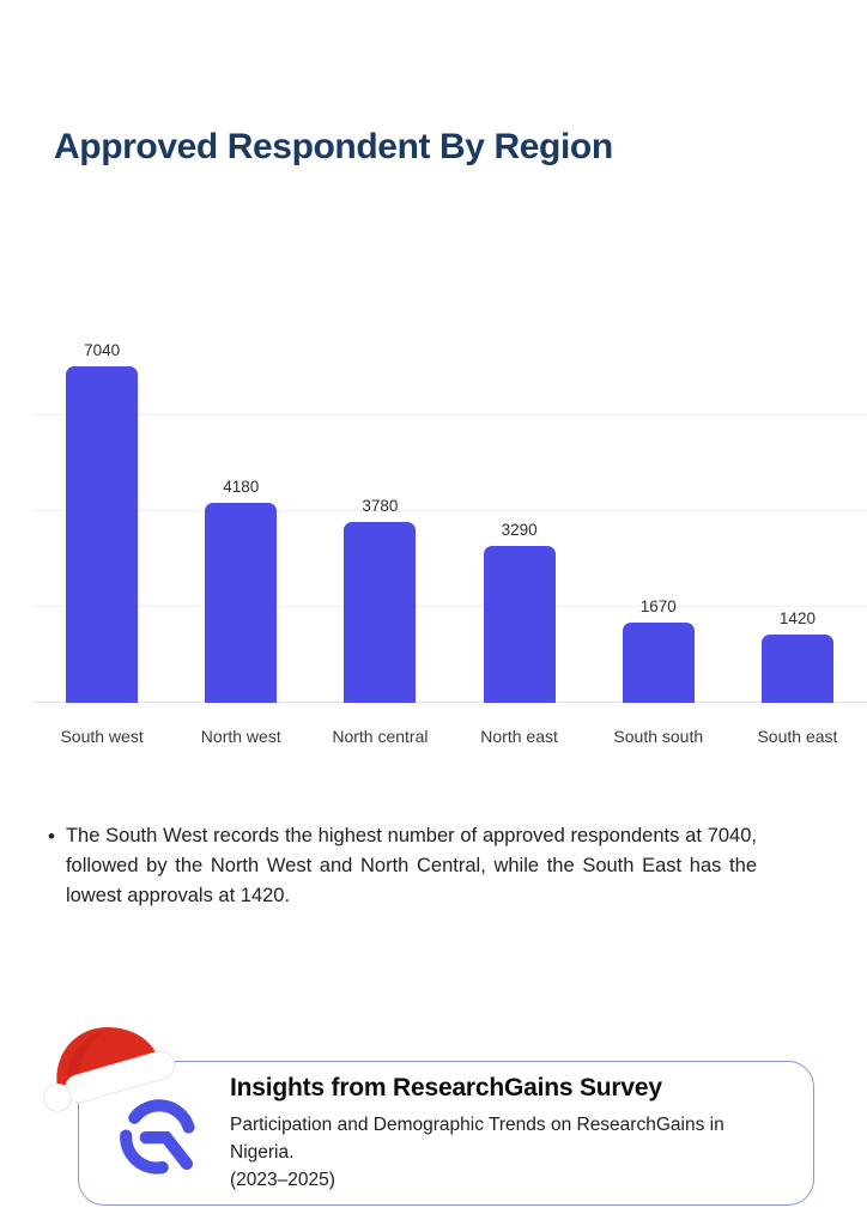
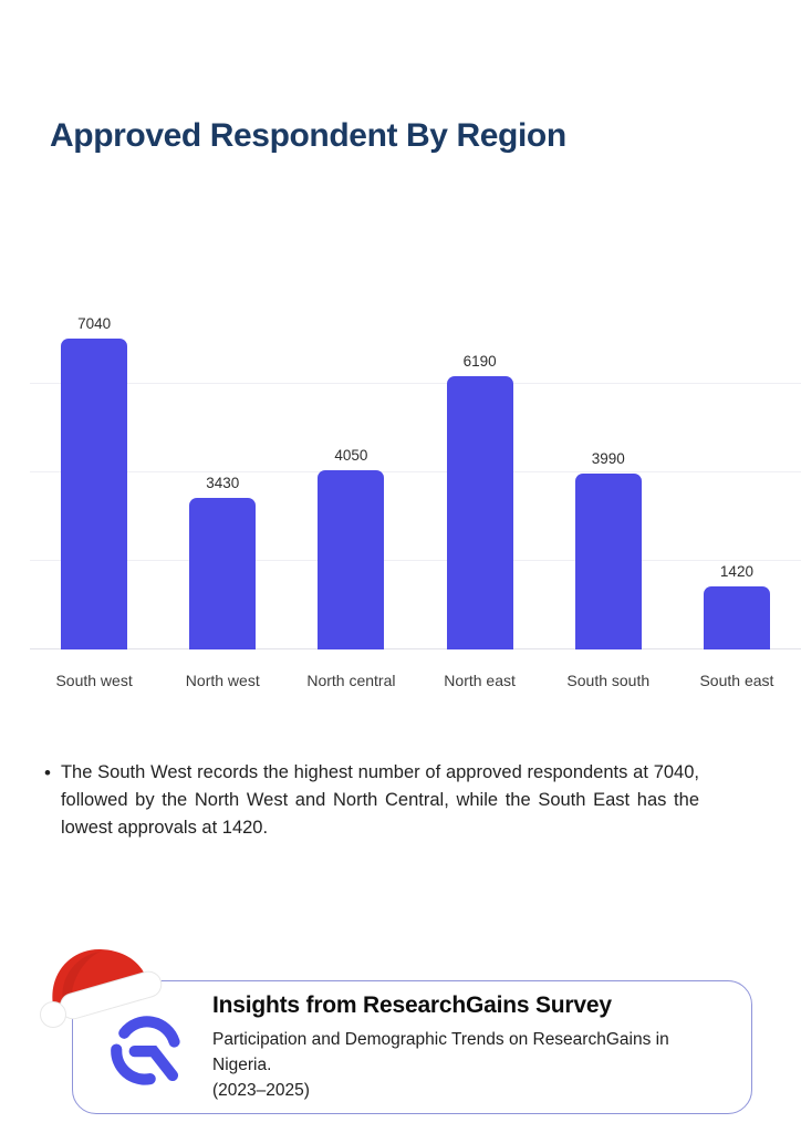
North west: 4180 -> 3430
North central: 3780 -> 4050
North east: 3290 -> 6190
South south: 1670 -> 3990
